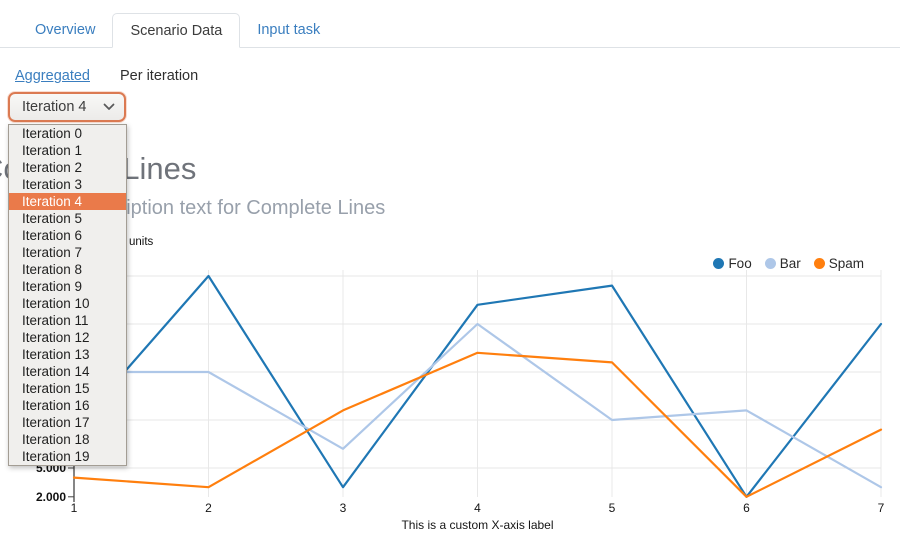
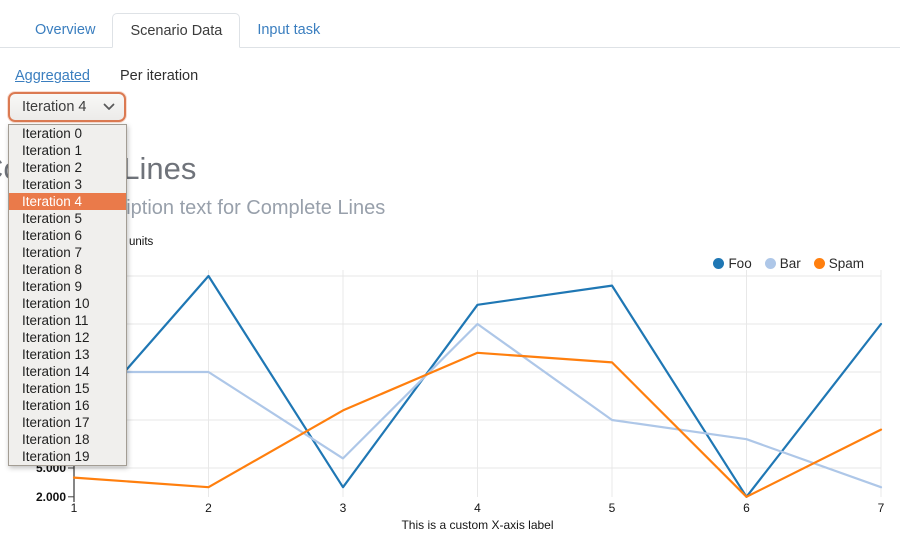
Bar/3: 7000 -> 6000
Bar/6: 11000 -> 8000
